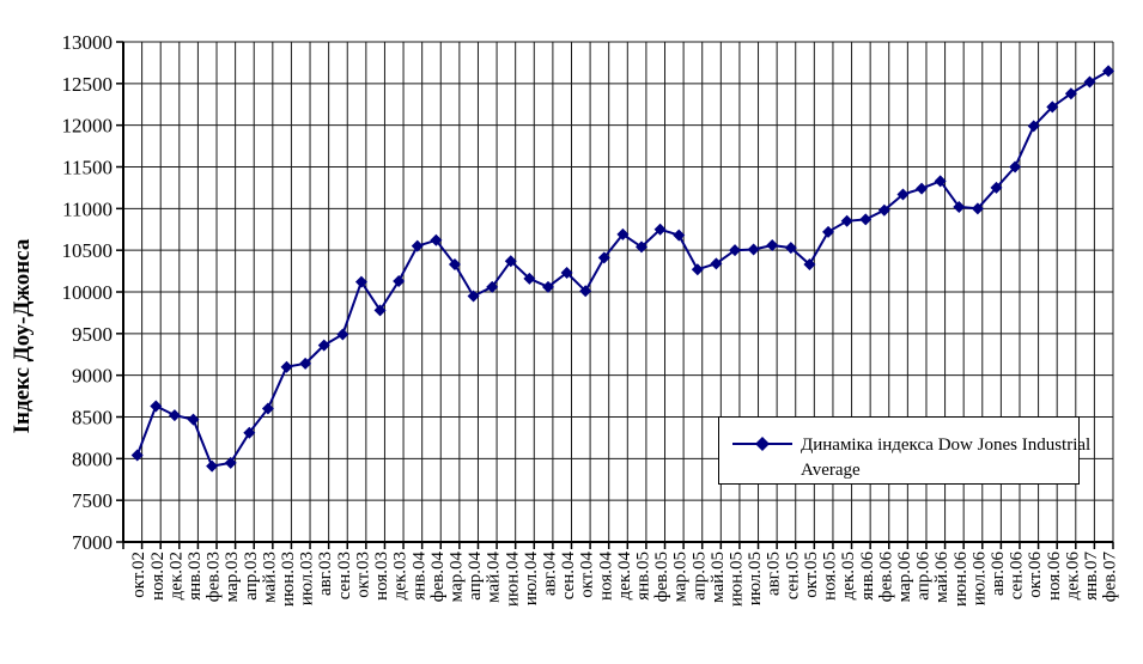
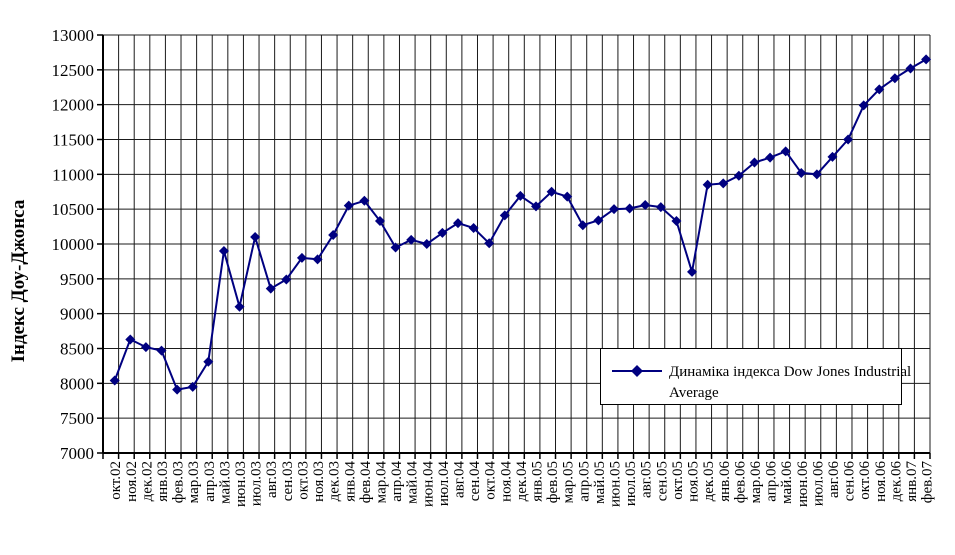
май.03: 8600 -> 9900
июл.03: 9100 -> 10100
окт.03: 10100 -> 9800
июн.04: 10400 -> 10000
авг.04: 10100 -> 10300
ноя.05: 10700 -> 9600
